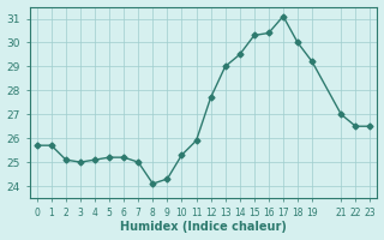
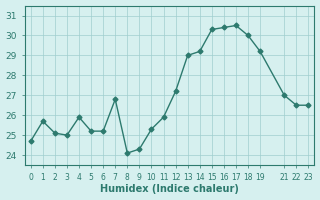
0: 25.7 -> 24.7
4: 25.1 -> 25.9
7: 25.0 -> 26.8
12: 27.7 -> 27.2
14: 29.5 -> 29.2
17: 31.1 -> 30.5
